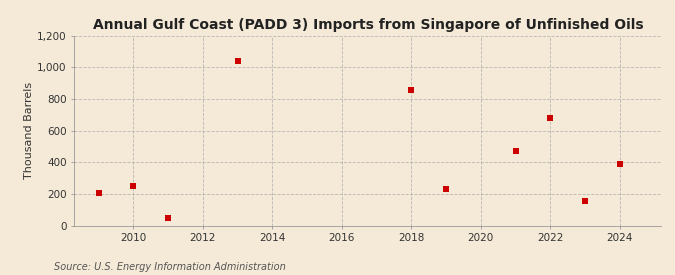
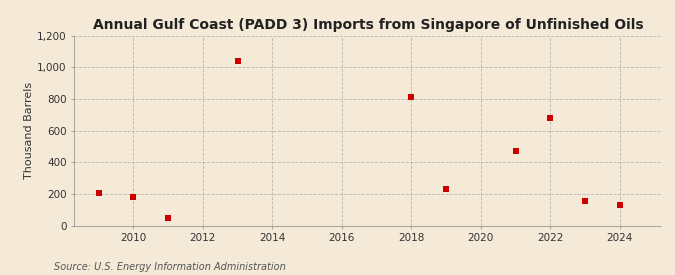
2010: 250 -> 180
2018: 860 -> 810
2024: 390 -> 130
